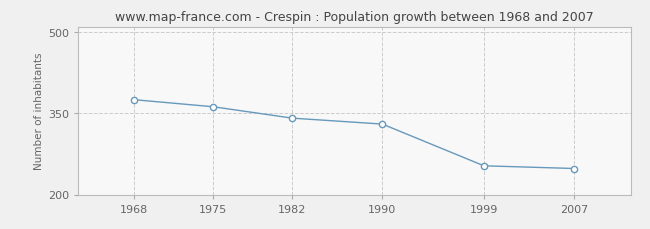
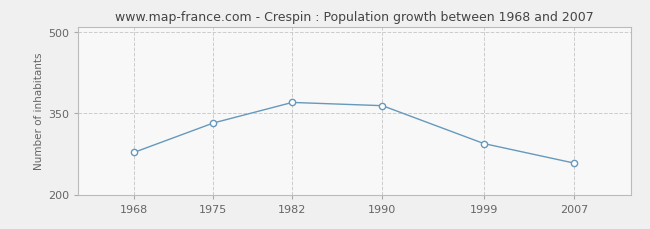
1968: 375 -> 278
1975: 362 -> 332
1982: 341 -> 370
1990: 330 -> 364
1999: 253 -> 294
2007: 248 -> 258
